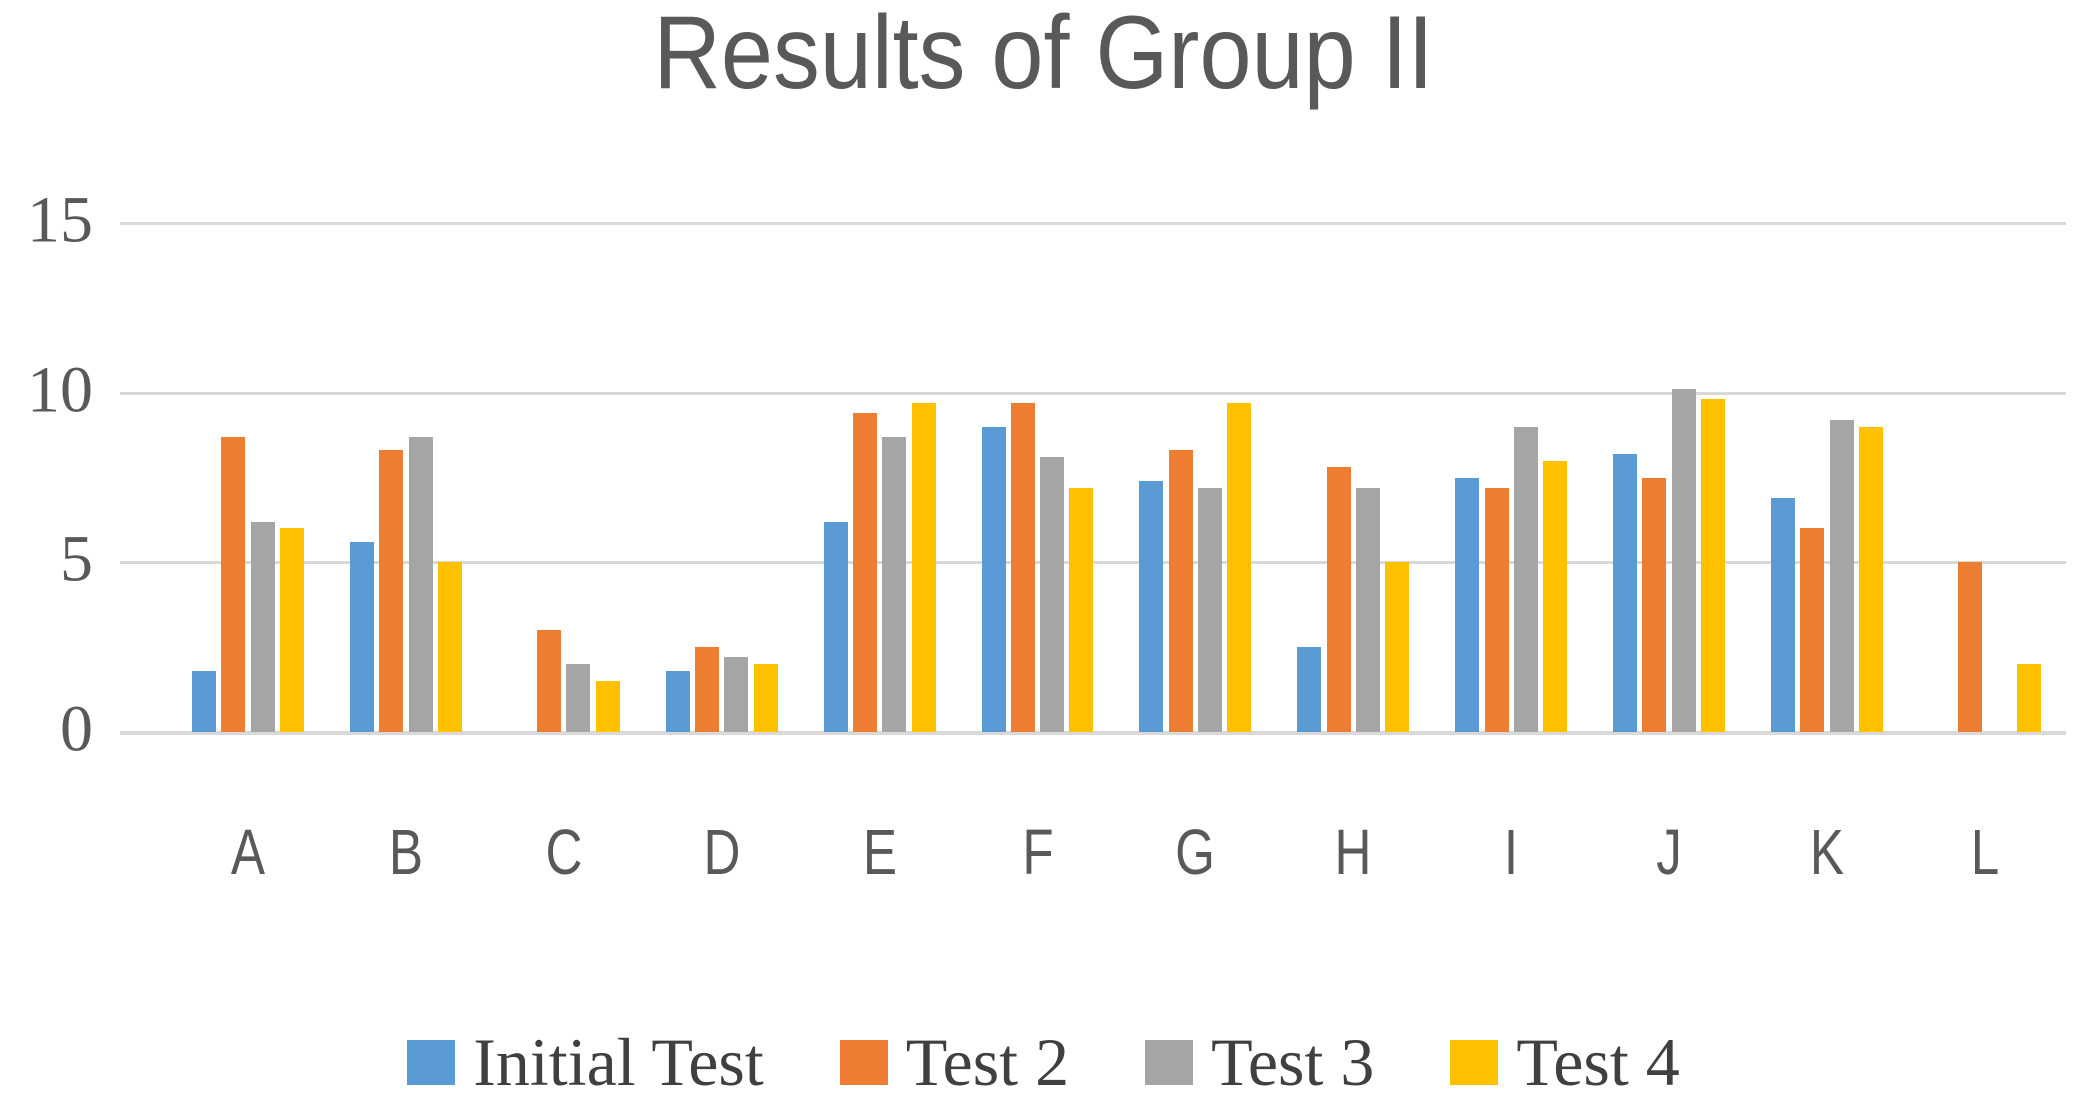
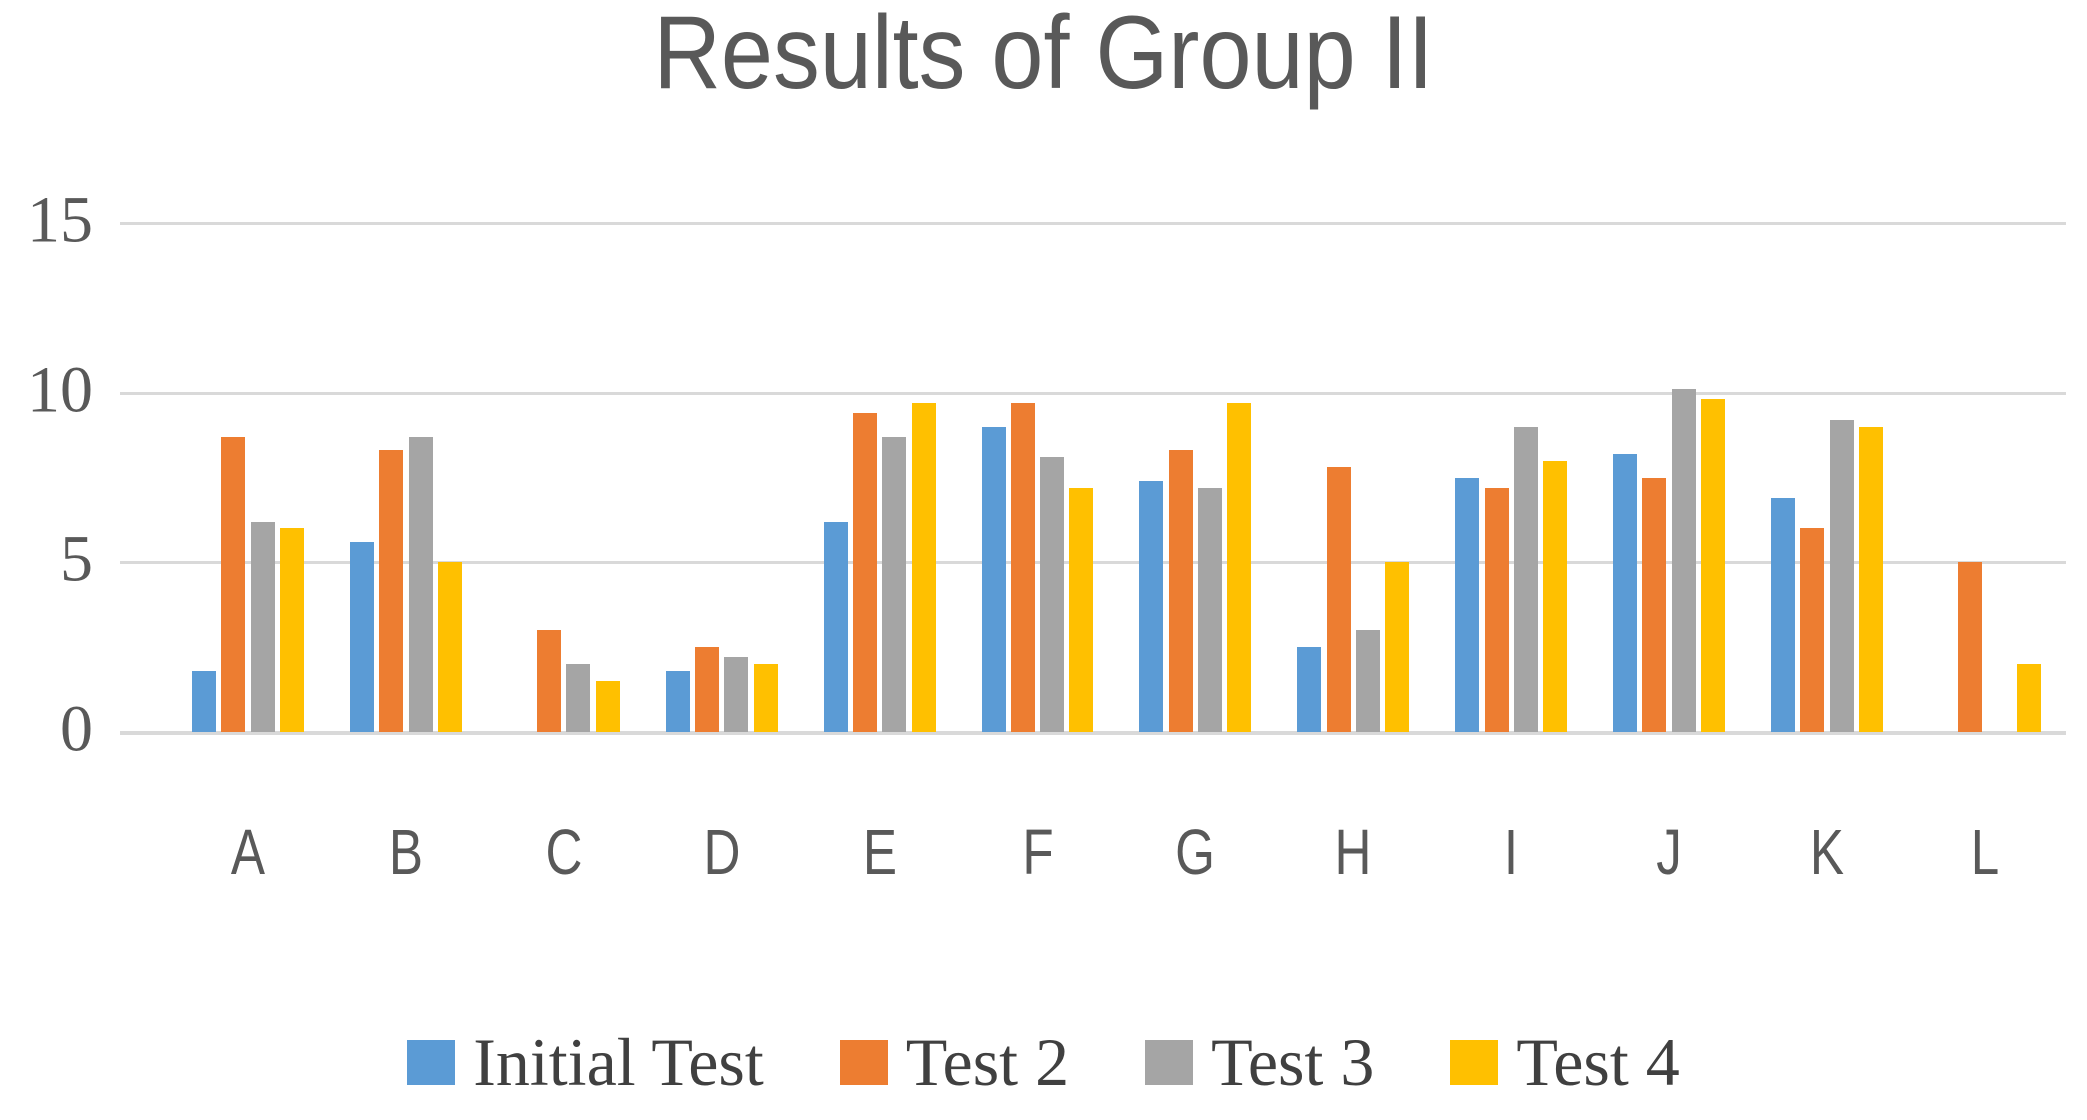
Test 3/H: 7.2 -> 3.0
